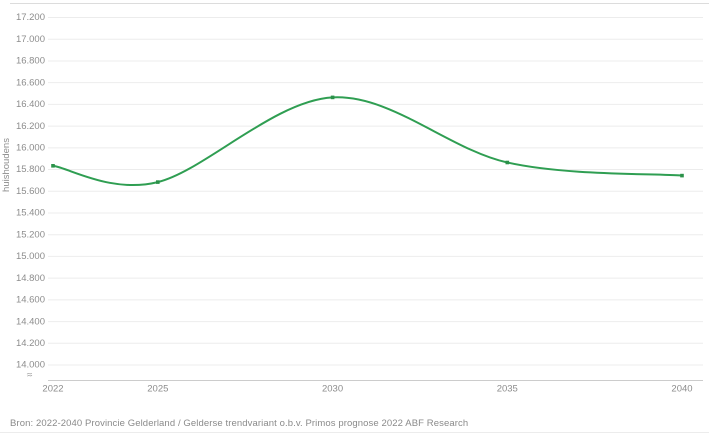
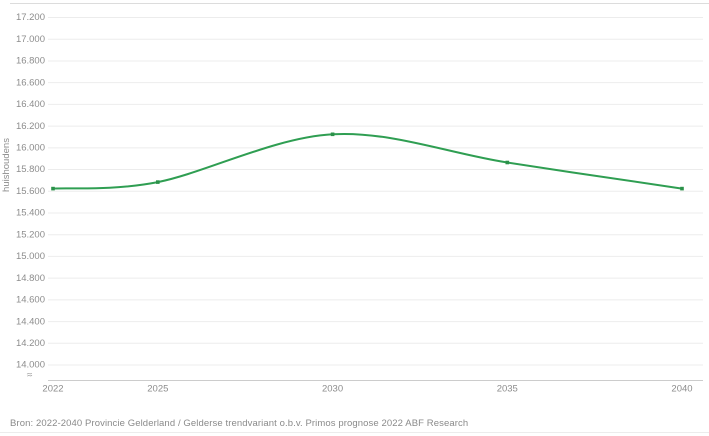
2022: 15830 -> 15620
2030: 16460 -> 16120
2040: 15740 -> 15620
